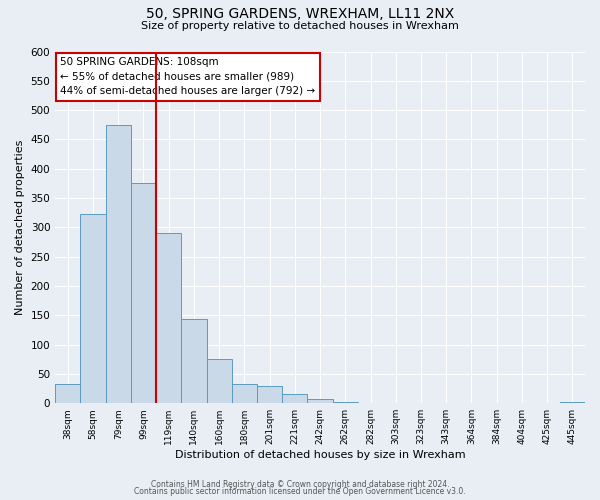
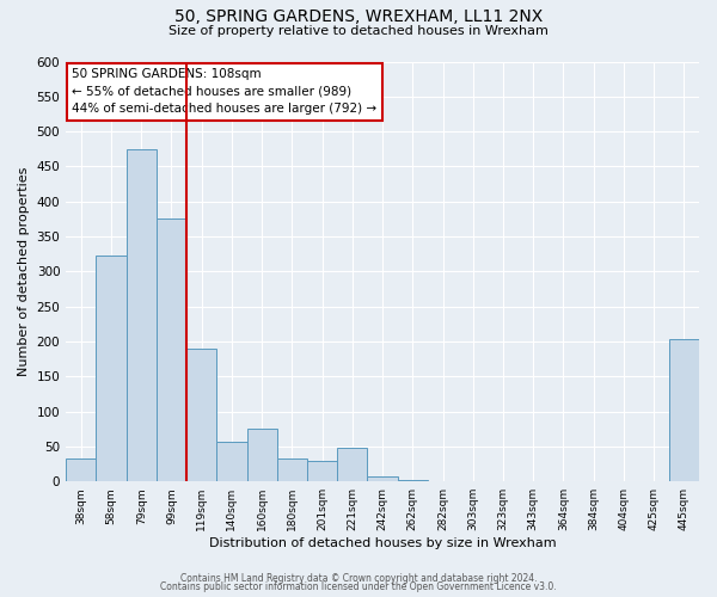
119sqm: 290 -> 190
140sqm: 143 -> 56
221sqm: 16 -> 48
445sqm: 2 -> 204
